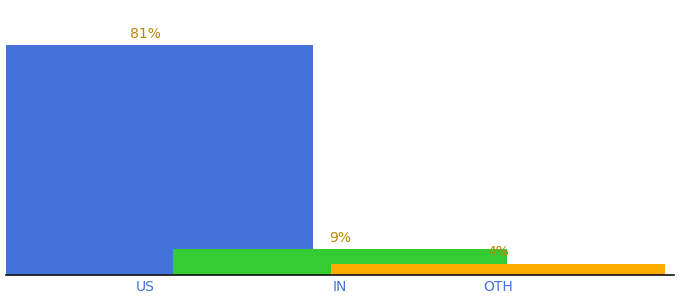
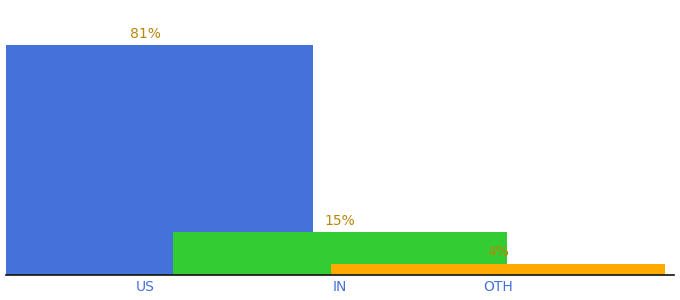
IN: 9% -> 15%
